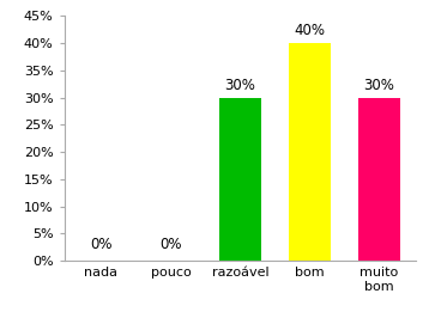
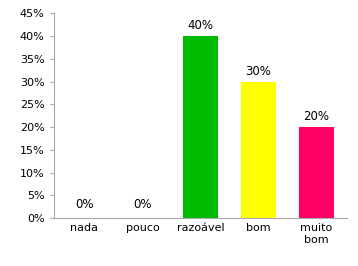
razoável: 30% -> 40%
bom: 40% -> 30%
muito bom: 30% -> 20%
